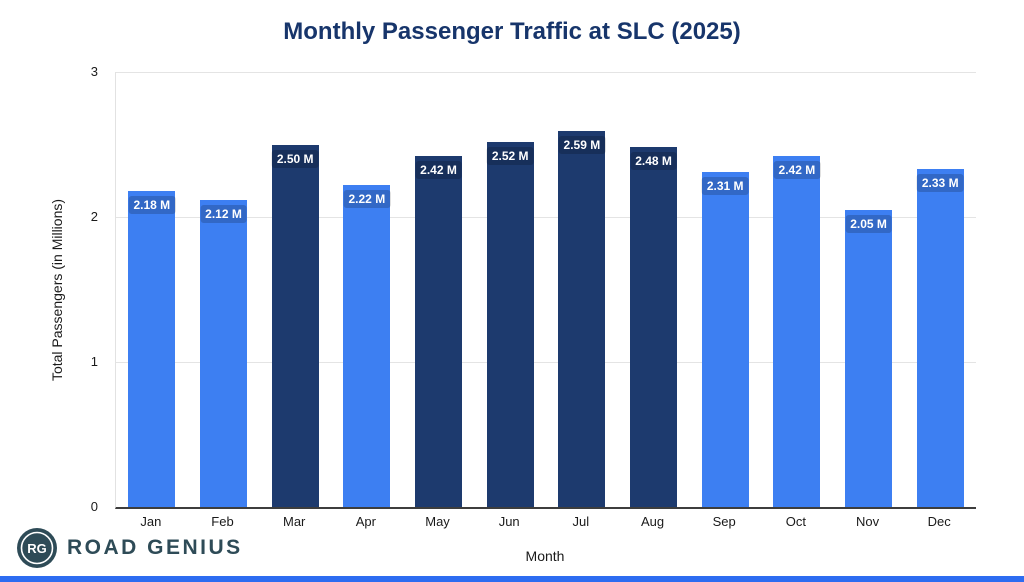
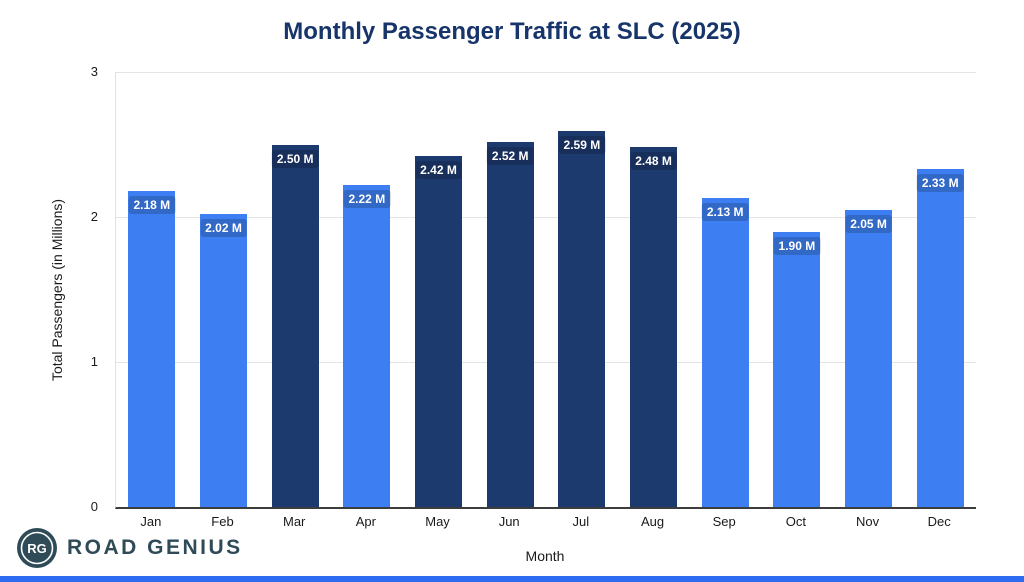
Feb: 2.12 -> 2.02
Sep: 2.31 -> 2.13
Oct: 2.42 -> 1.90
